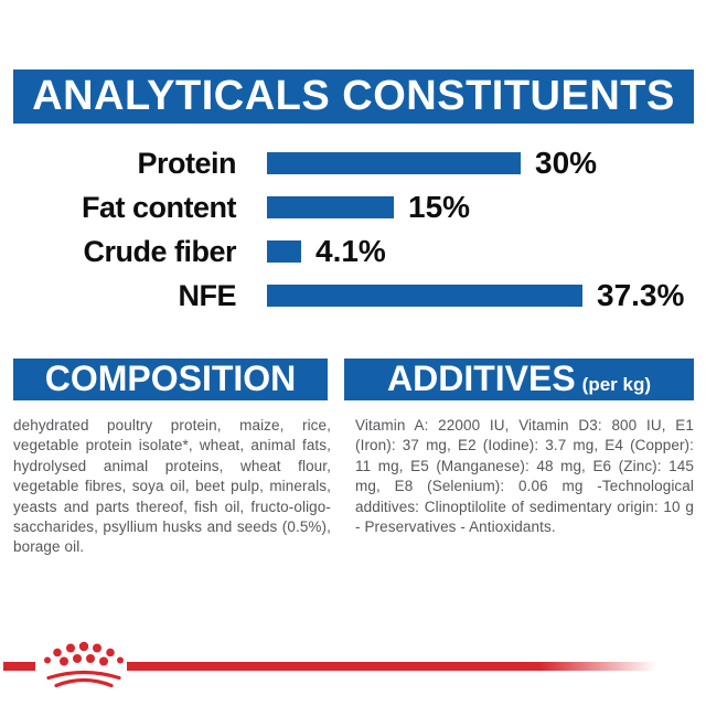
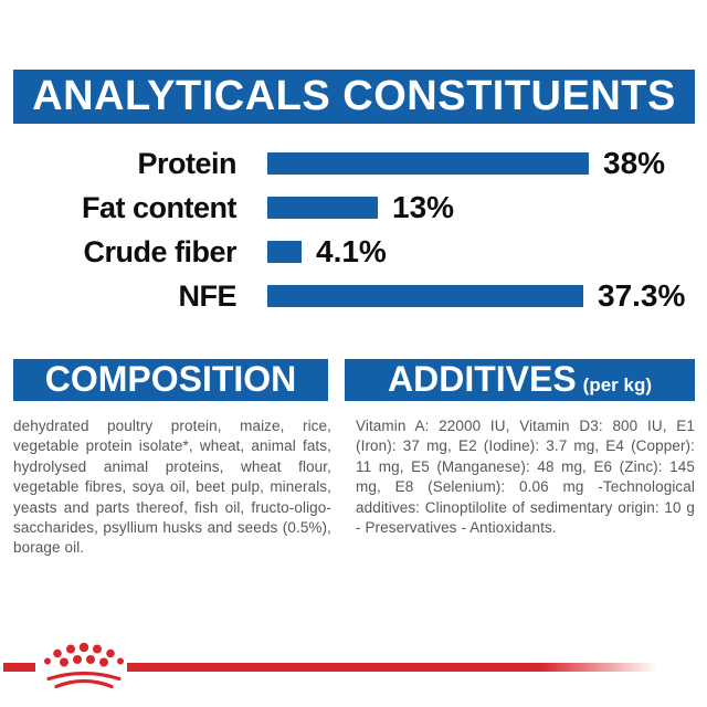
Protein: 30% -> 38%
Fat content: 15% -> 13%
